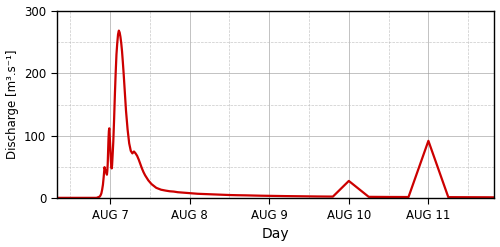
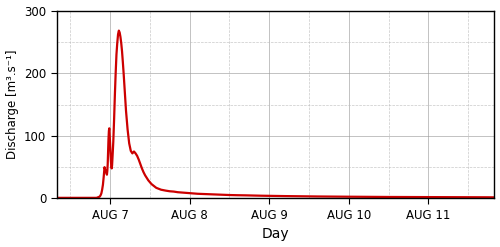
AUG 10: 28 -> 3
AUG 11: 92 -> 2
